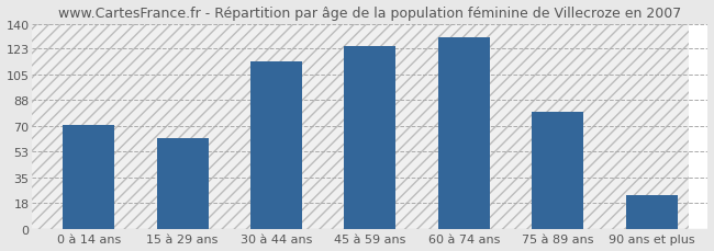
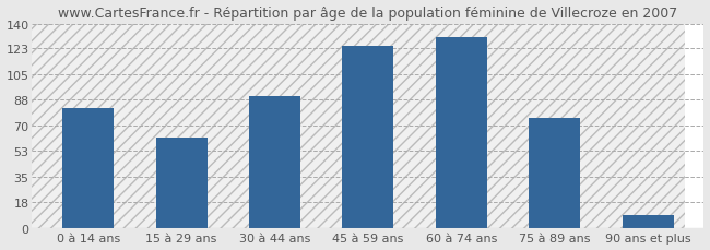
0 à 14 ans: 71 -> 82
30 à 44 ans: 114 -> 90
75 à 89 ans: 80 -> 75
90 ans et plus: 23 -> 9
